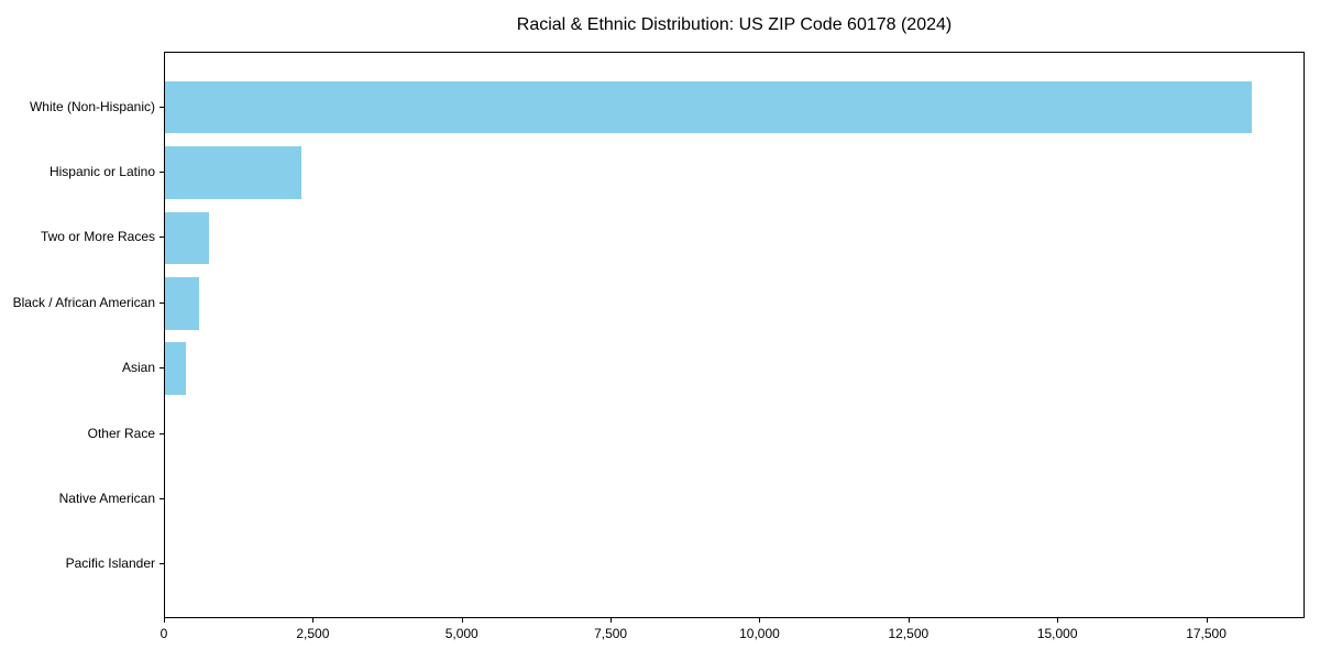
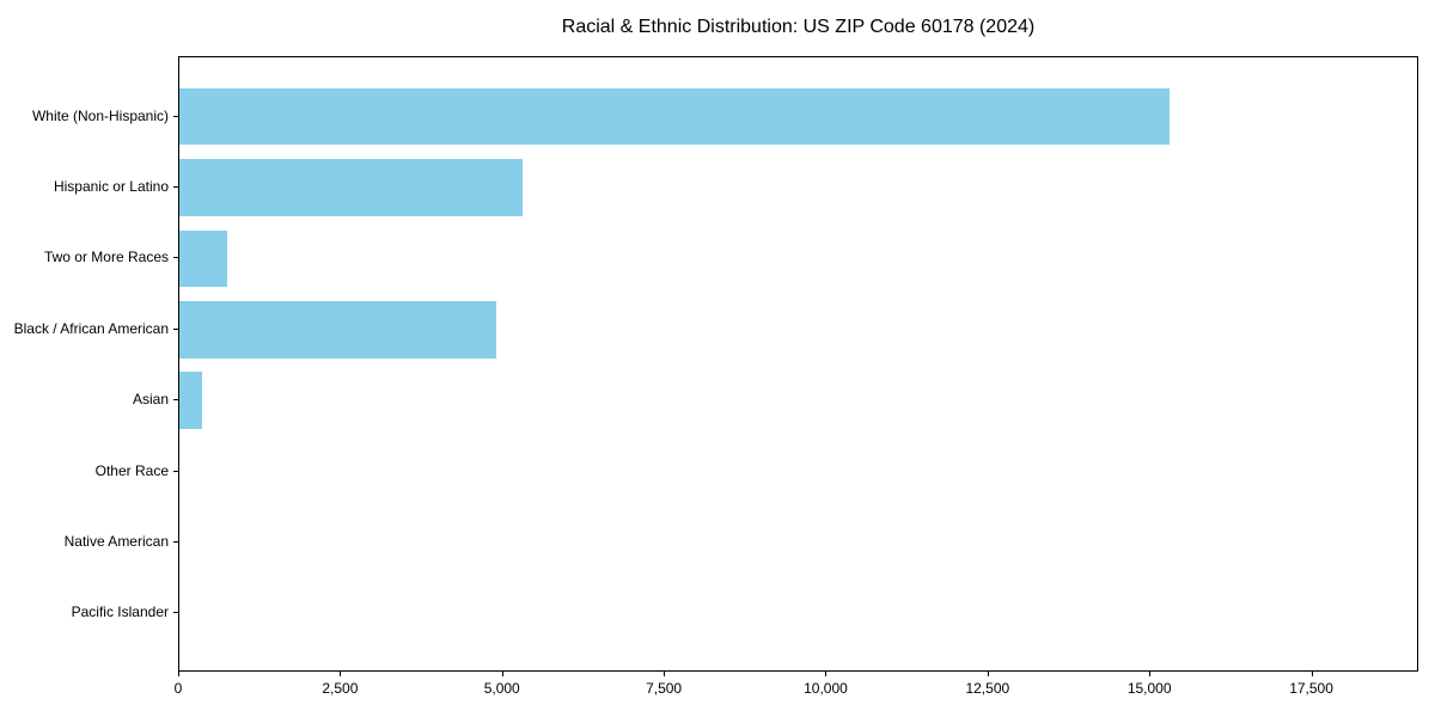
White (Non-Hispanic): 18200 -> 15300
Hispanic or Latino: 2300 -> 5300
Black / African American: 600 -> 4900
